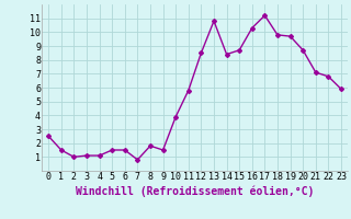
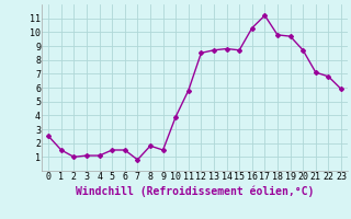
13: 10.8 -> 8.7
14: 8.4 -> 8.8
